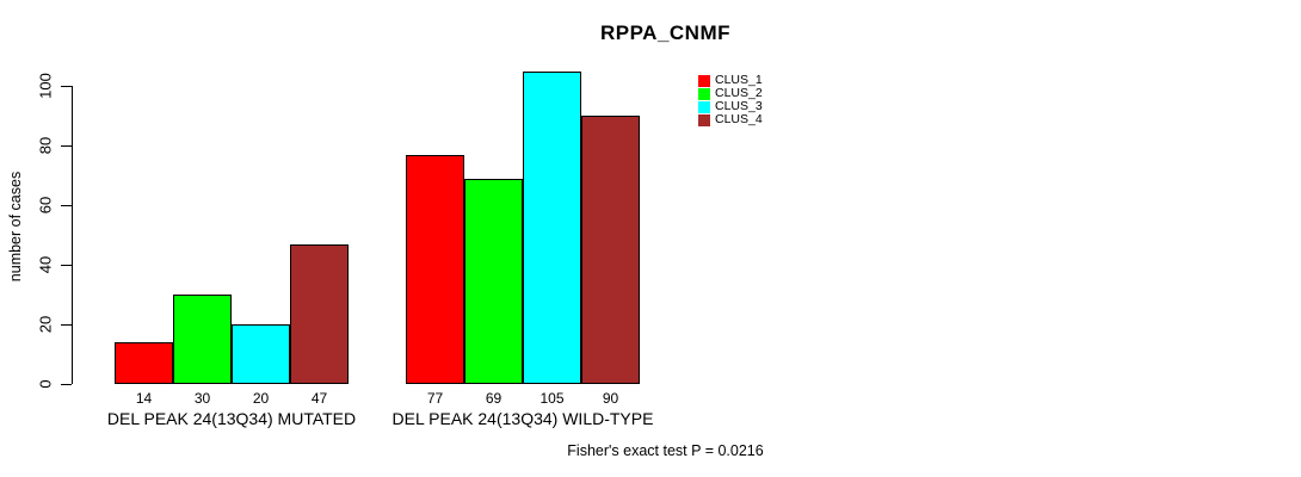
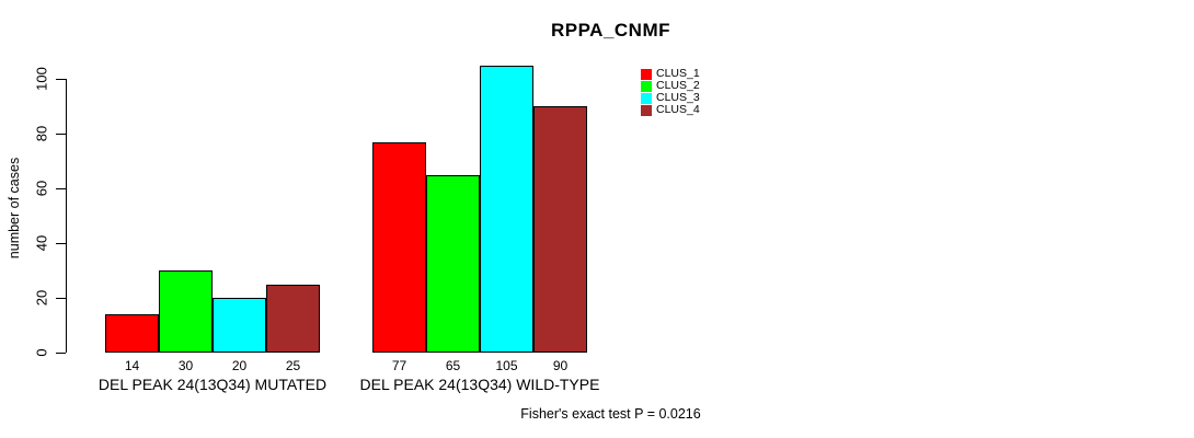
CLUS_4/DEL PEAK 24(13Q34) MUTATED: 47 -> 25
CLUS_2/DEL PEAK 24(13Q34) WILD-TYPE: 69 -> 65
